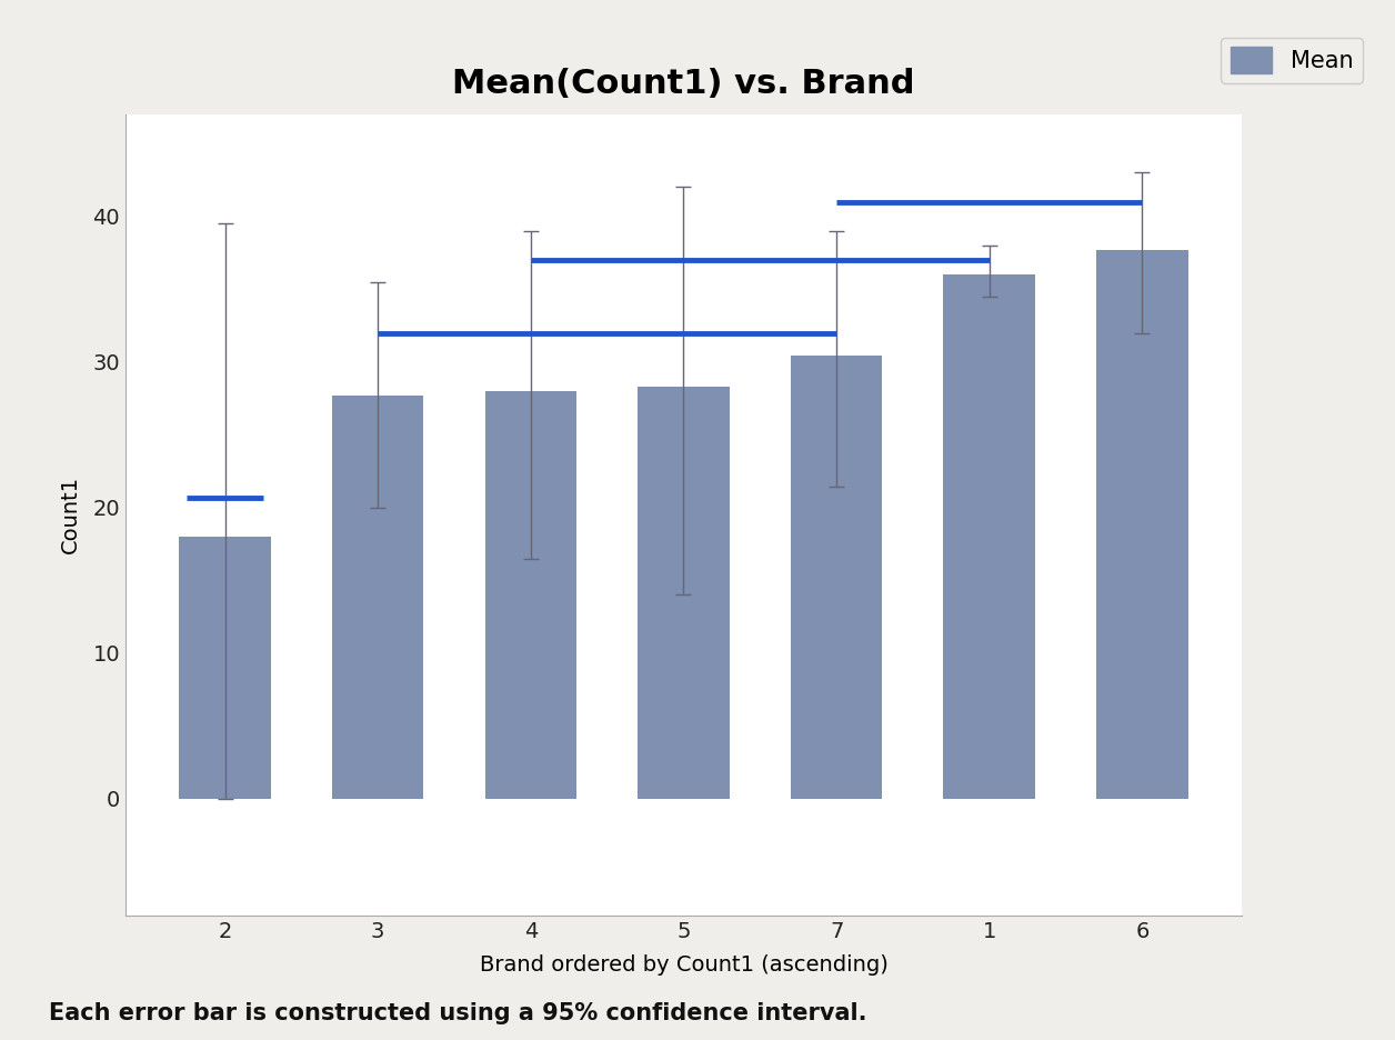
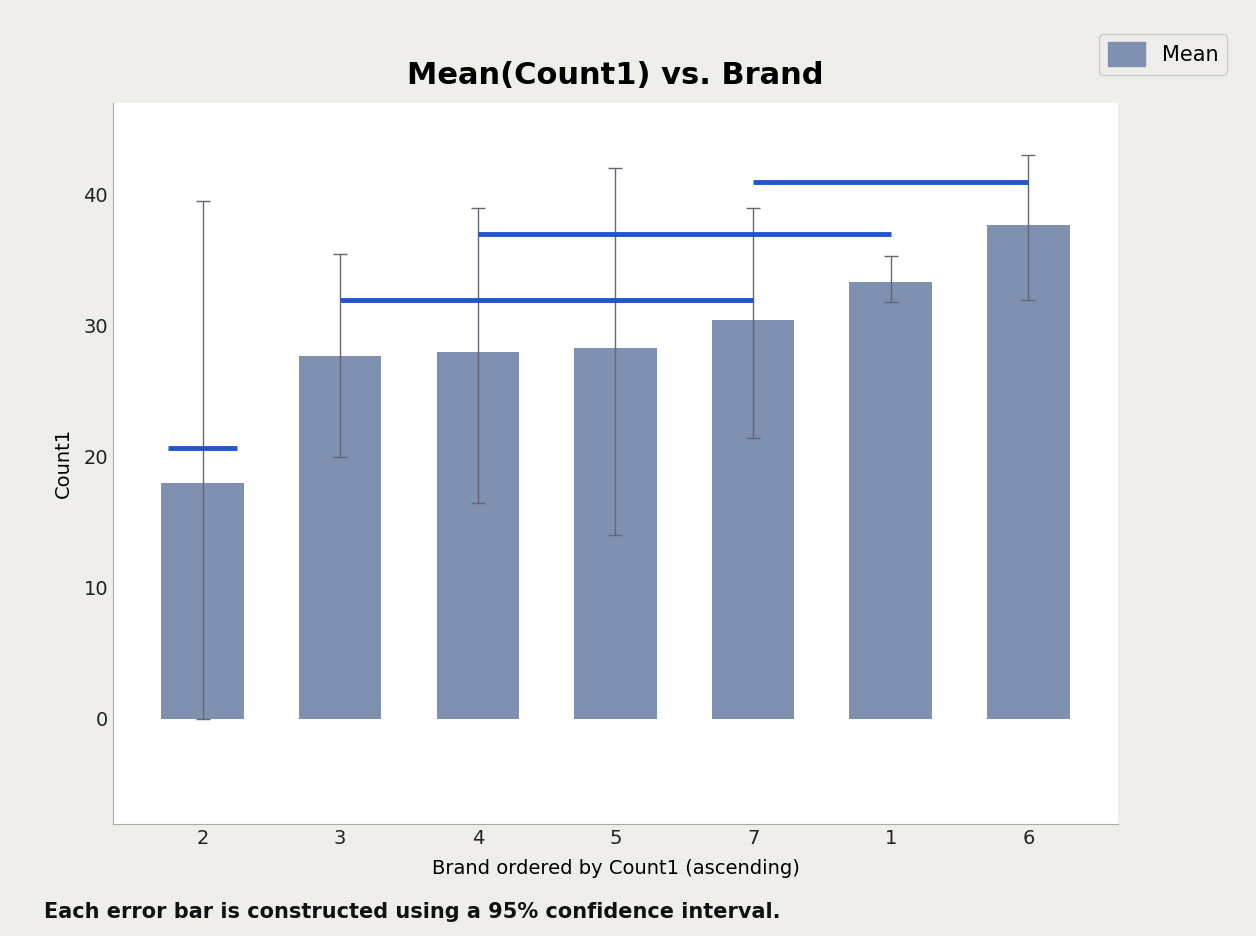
1: 36.0 -> 33.3
